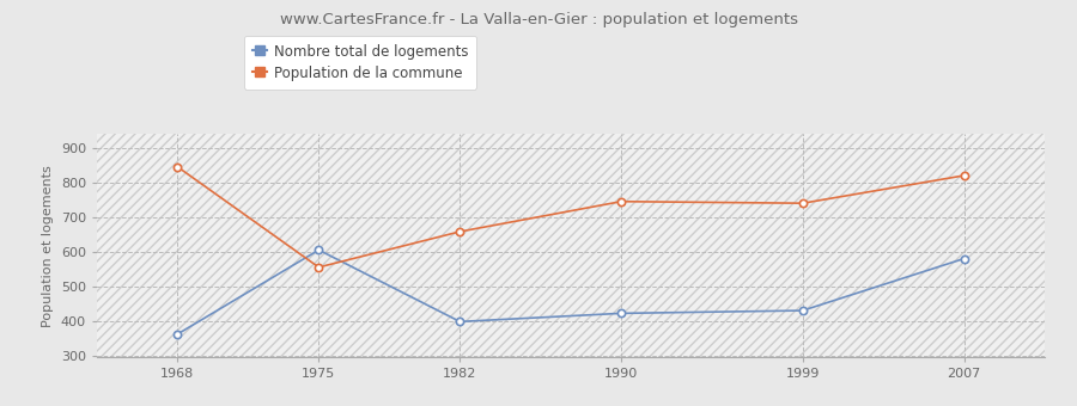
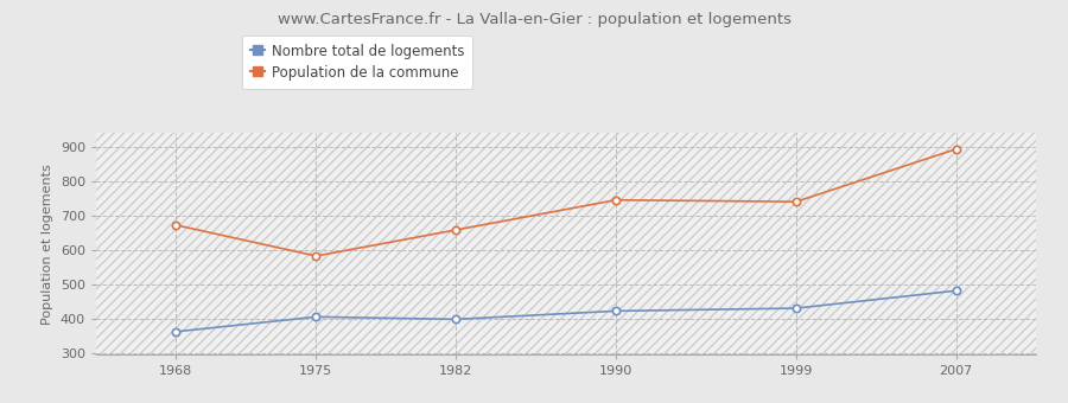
Population de la commune/1968: 845 -> 672
Nombre total de logements/1975: 605 -> 405
Population de la commune/1975: 555 -> 582
Nombre total de logements/2007: 580 -> 481
Population de la commune/2007: 820 -> 893
